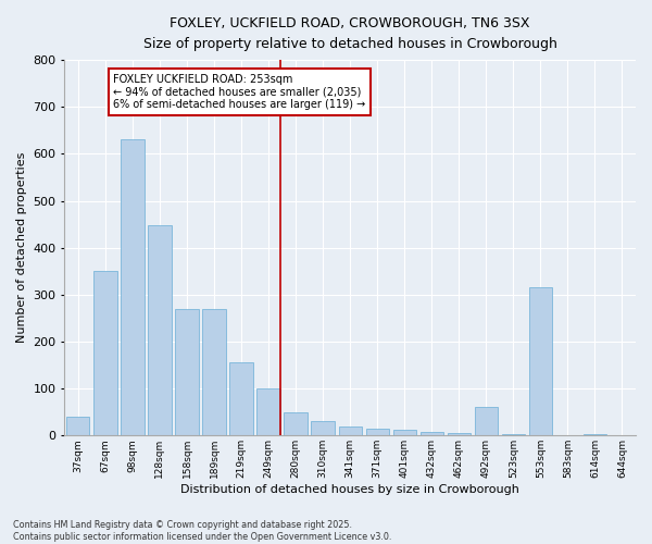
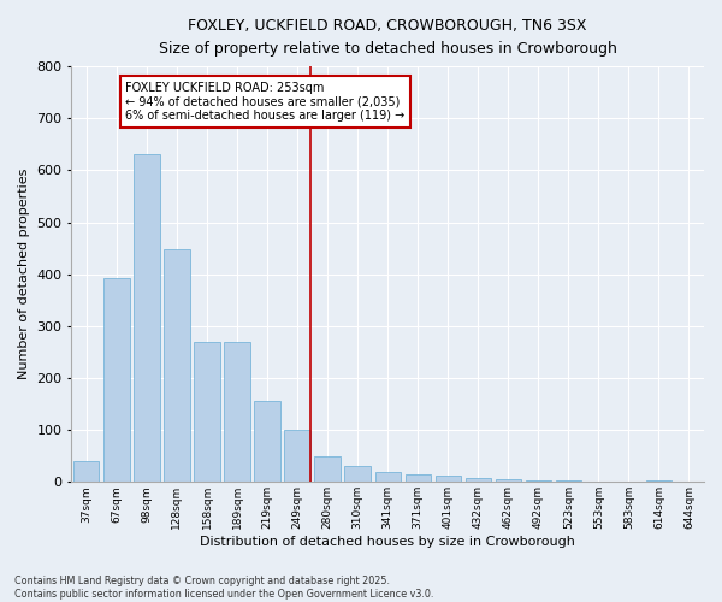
67sqm: 350 -> 393
492sqm: 60 -> 3
553sqm: 315 -> 1
